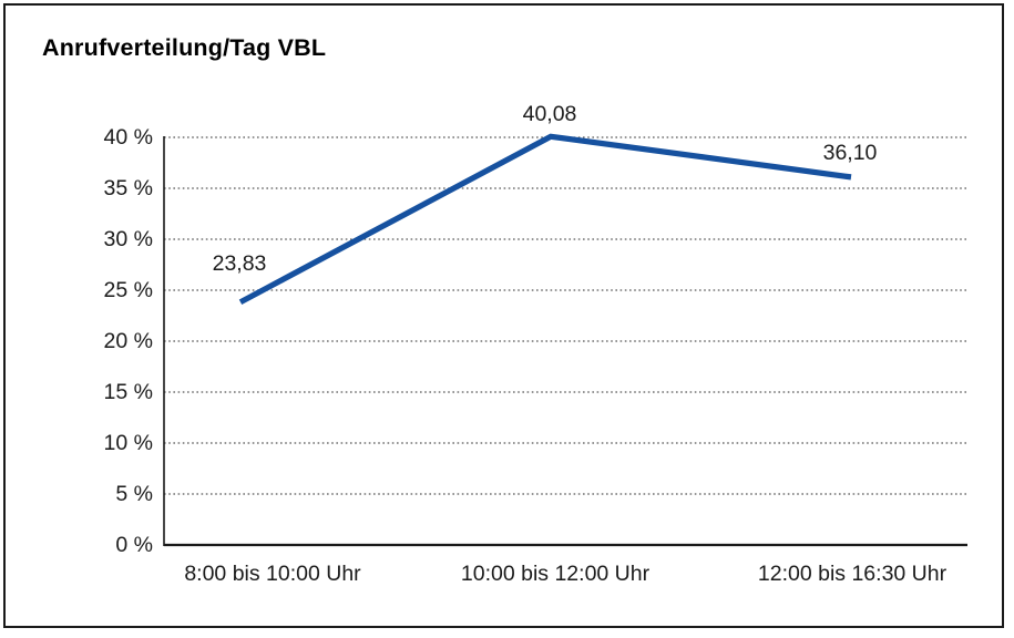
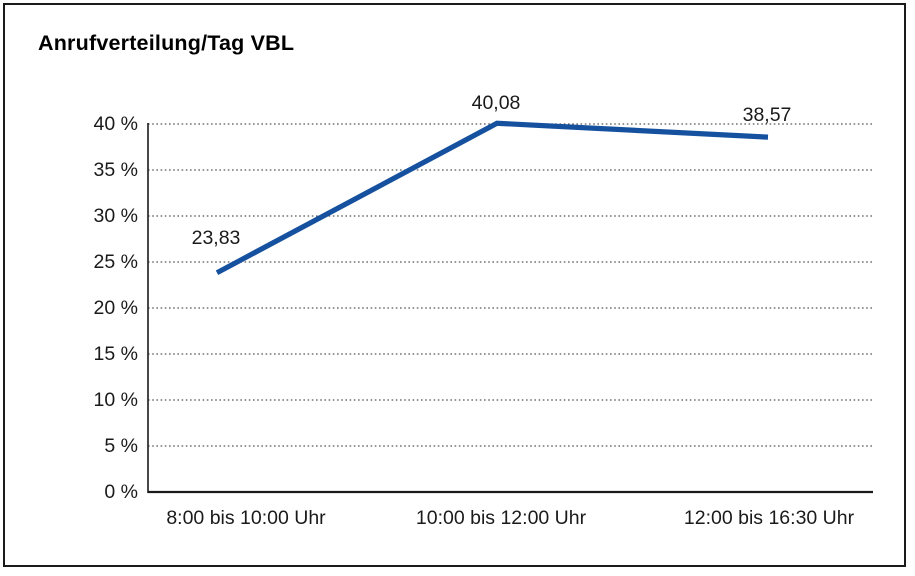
12:00 bis 16:30 Uhr: 36,10 -> 38,57
